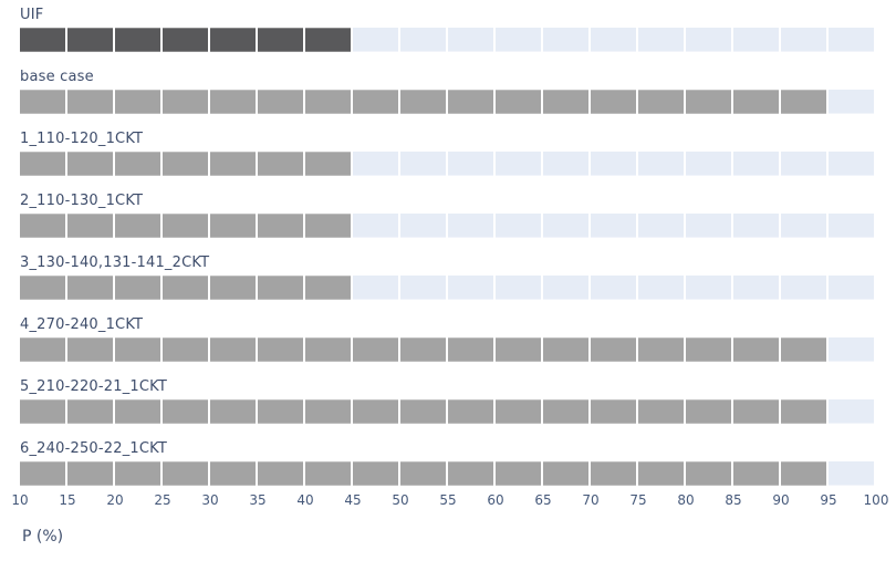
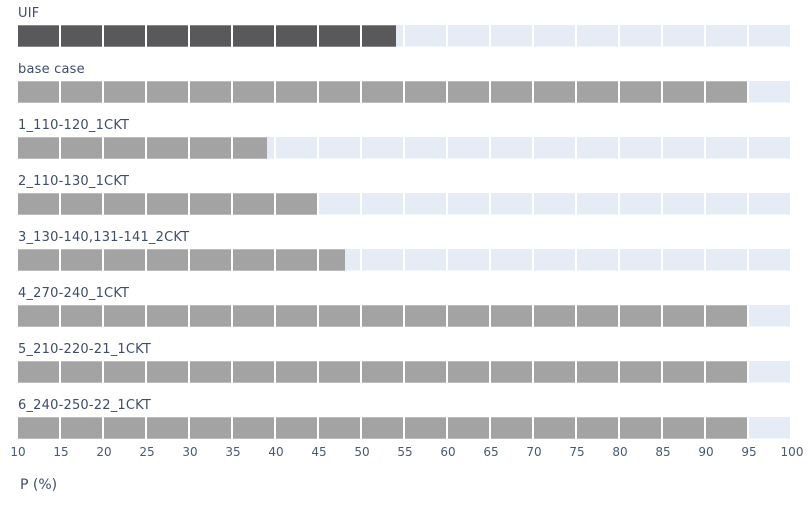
UIF: 45 -> 54
1_110-120_1CKT: 45 -> 39
3_130-140,131-141_2CKT: 45 -> 48
